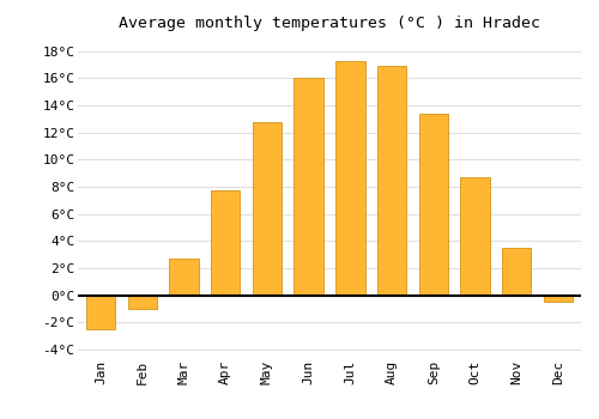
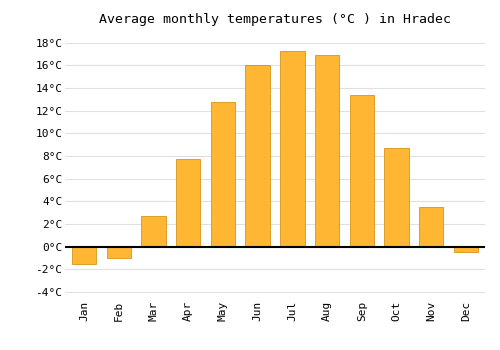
Jan: -2.5°C -> -1.5°C
